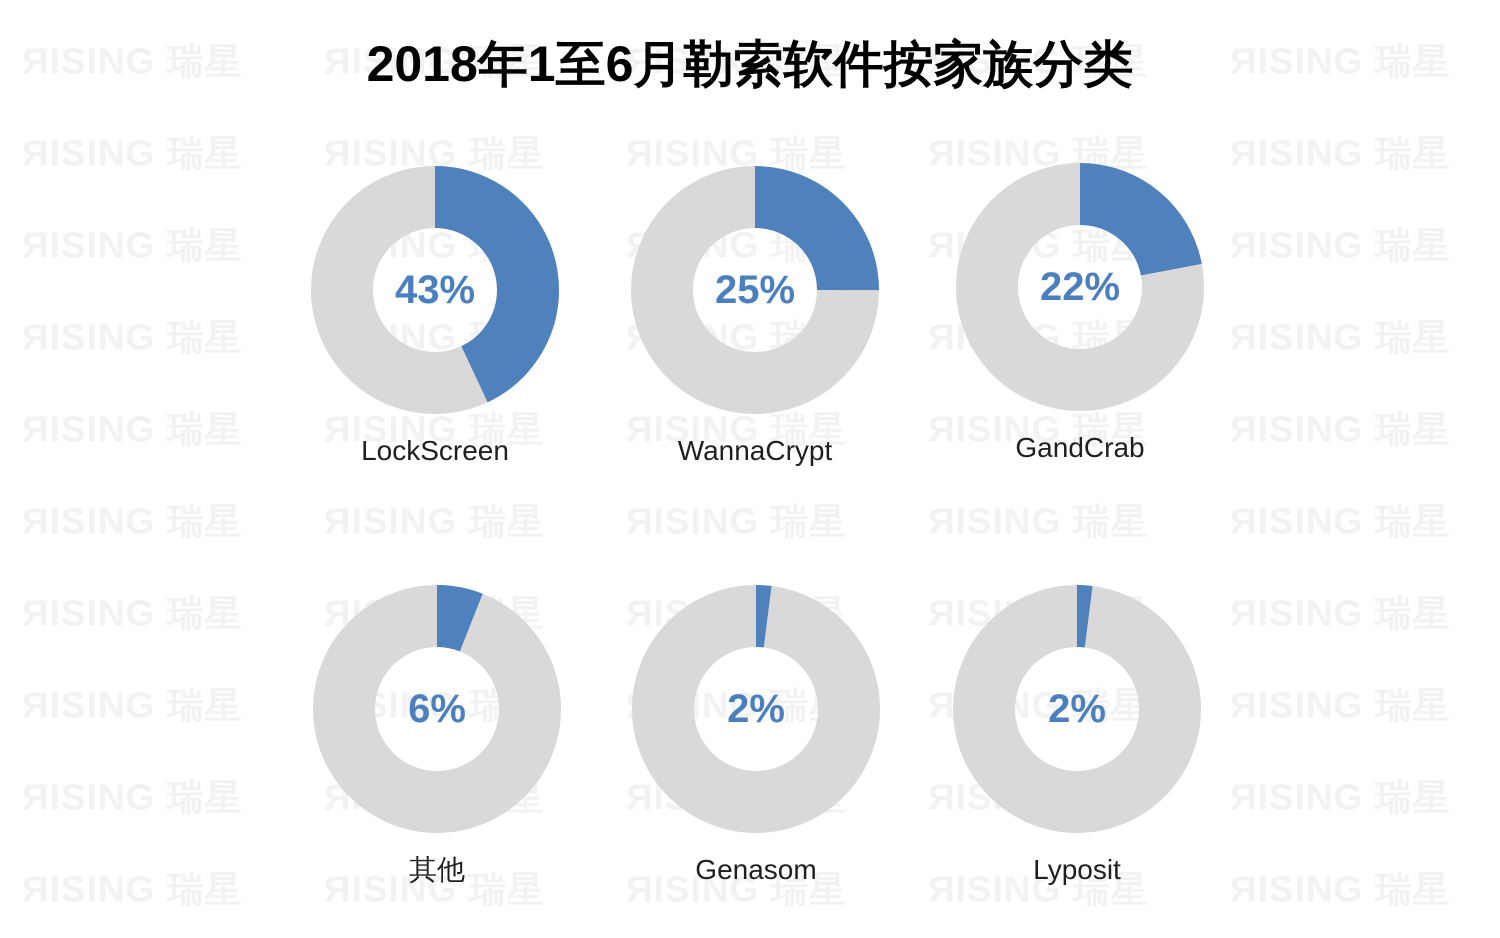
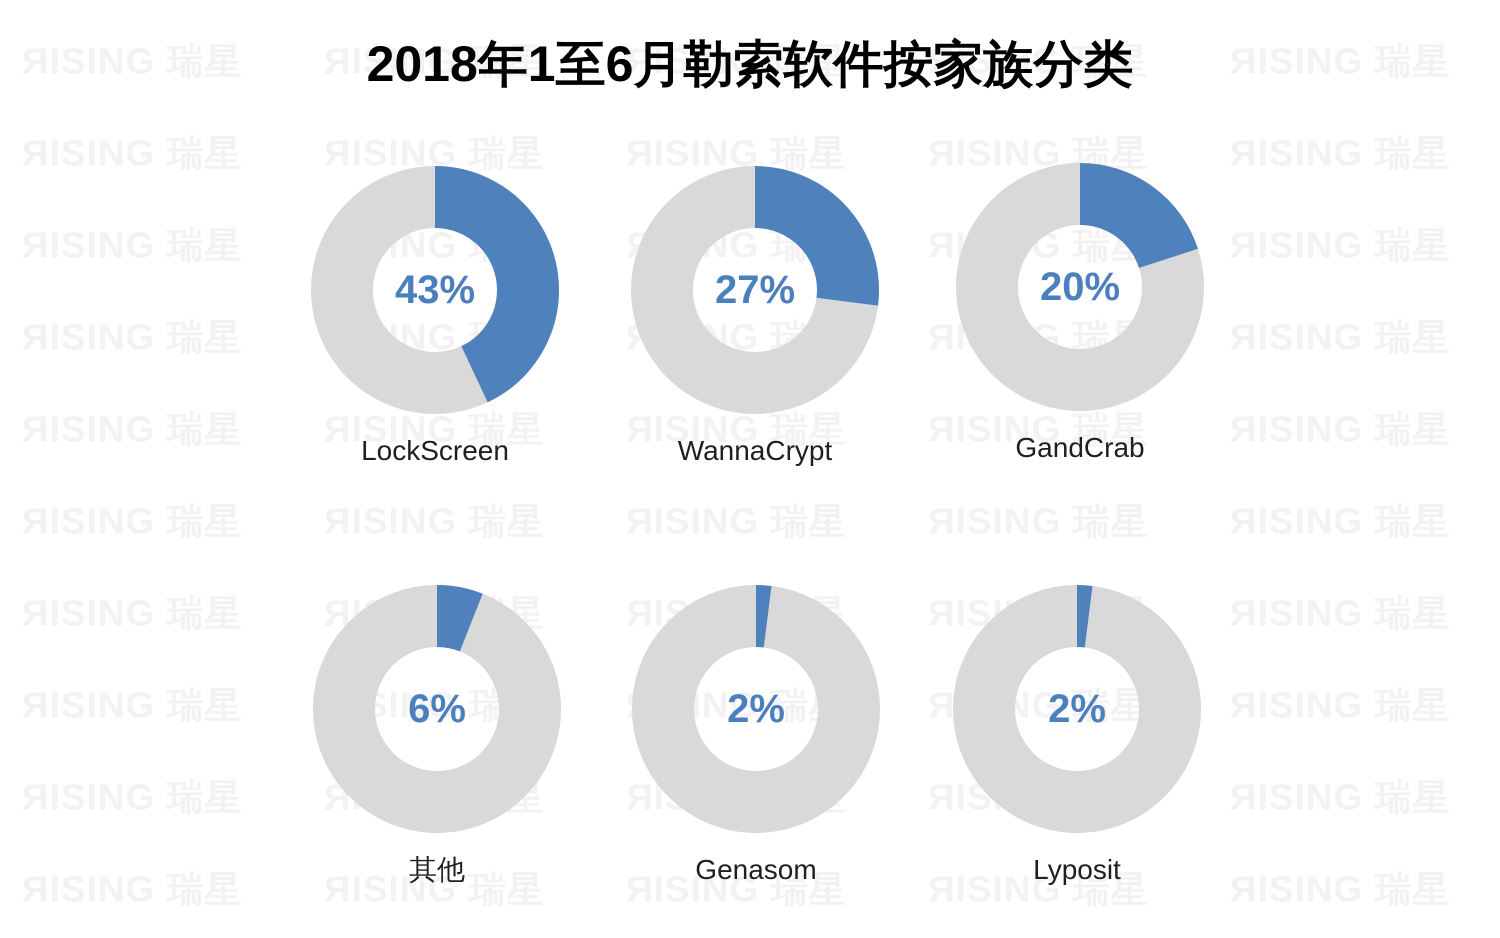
WannaCrypt: 25% -> 27%
GandCrab: 22% -> 20%
